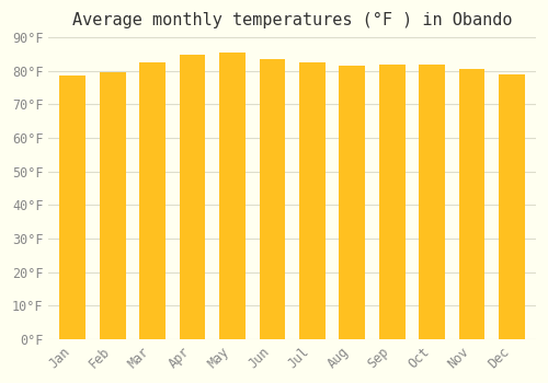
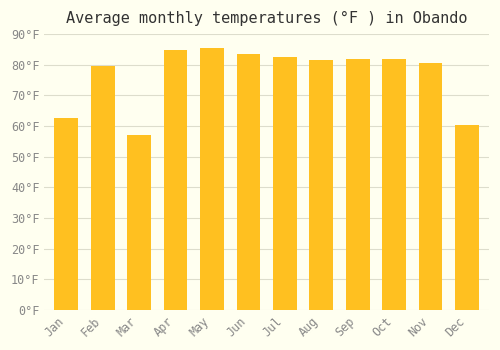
Jan: 78.5°F -> 62.5°F
Mar: 82.5°F -> 57.0°F
Dec: 79.0°F -> 60.5°F
